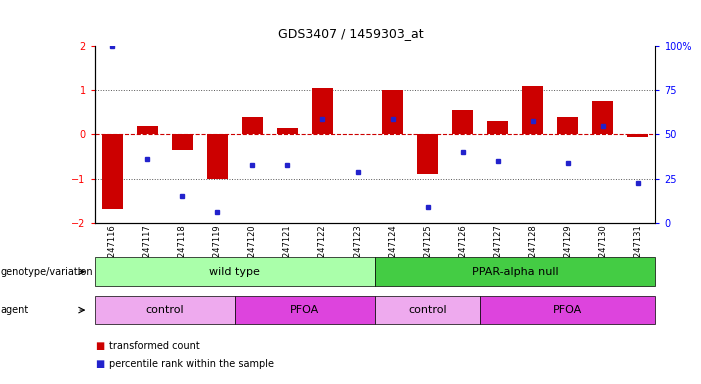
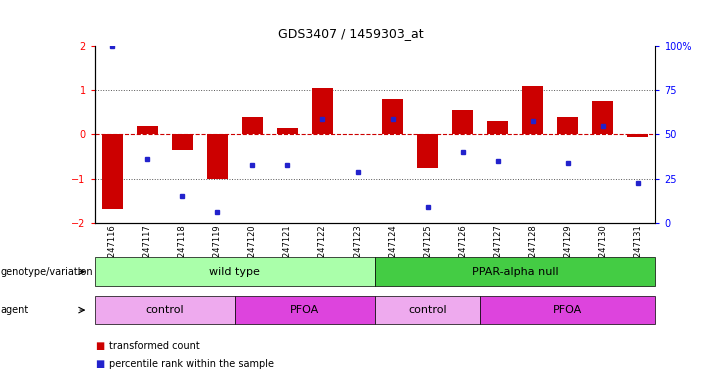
GSM247124: 1.00 -> 0.80
GSM247125: -0.90 -> -0.75
